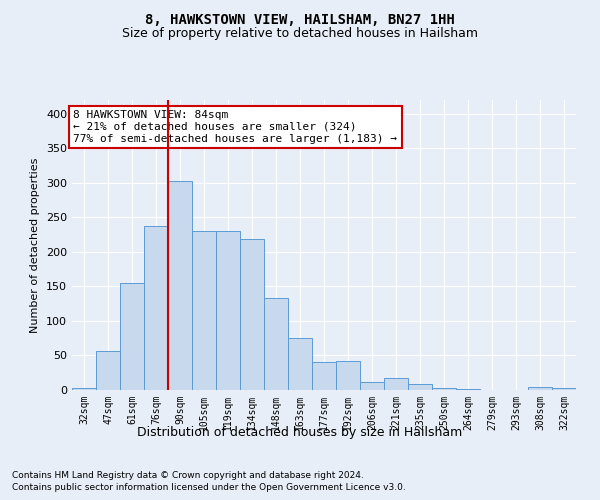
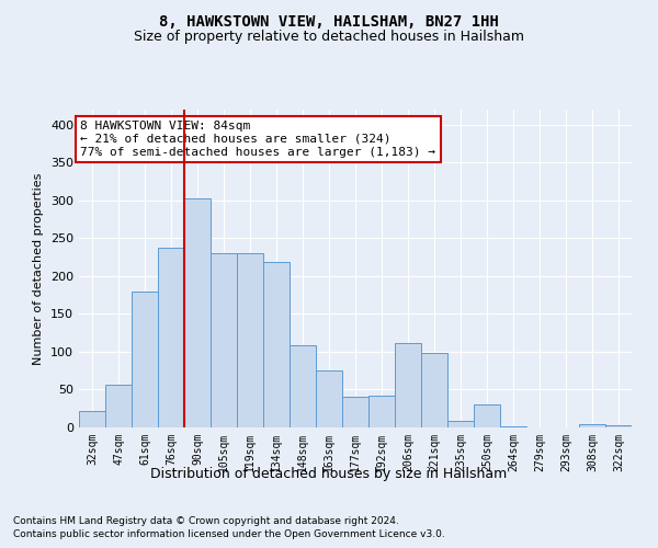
32sqm: 3 -> 22
61sqm: 155 -> 180
148sqm: 133 -> 108
206sqm: 11 -> 112
221sqm: 18 -> 98
250sqm: 3 -> 30
